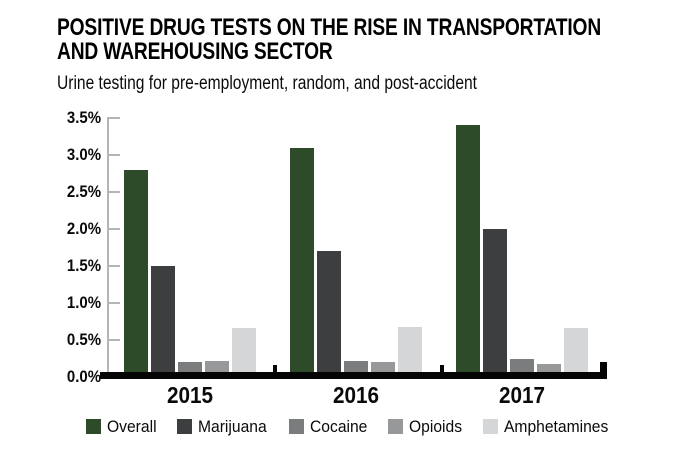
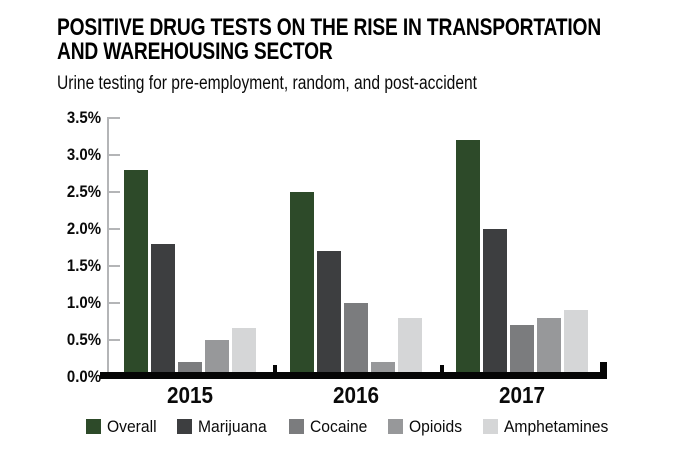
Marijuana/2015: 1.5% -> 1.8%
Opioids/2015: 0.2% -> 0.5%
Overall/2016: 3.1% -> 2.5%
Cocaine/2016: 0.2% -> 1.0%
Amphetamines/2016: 0.7% -> 0.8%
Overall/2017: 3.4% -> 3.2%
Cocaine/2017: 0.2% -> 0.7%
Opioids/2017: 0.2% -> 0.8%
Amphetamines/2017: 0.7% -> 0.9%
